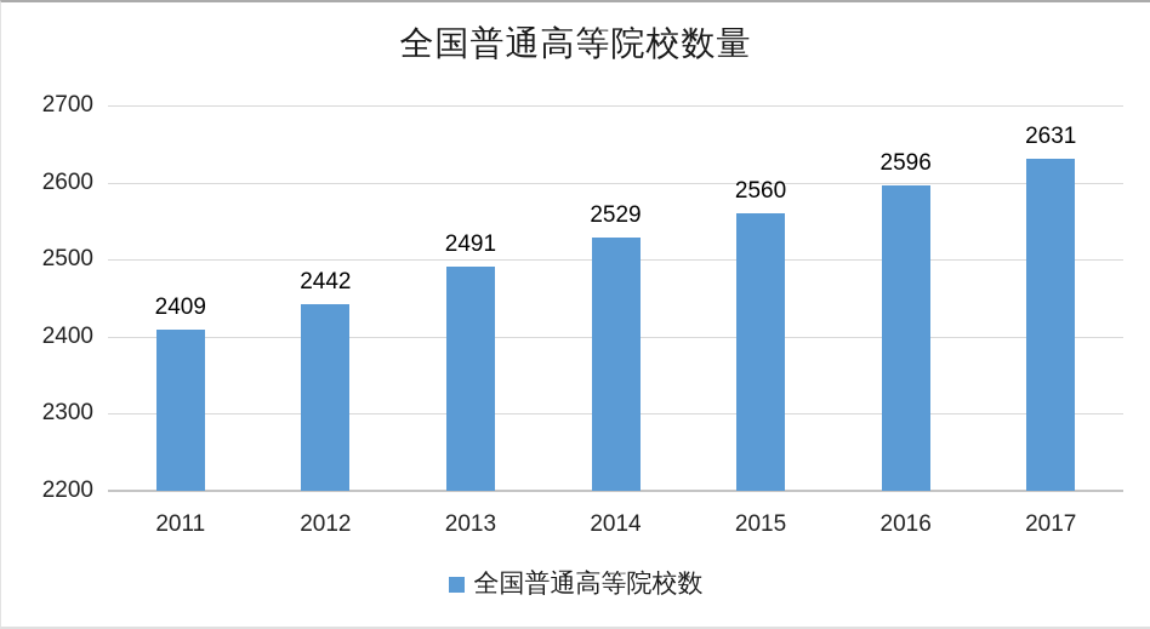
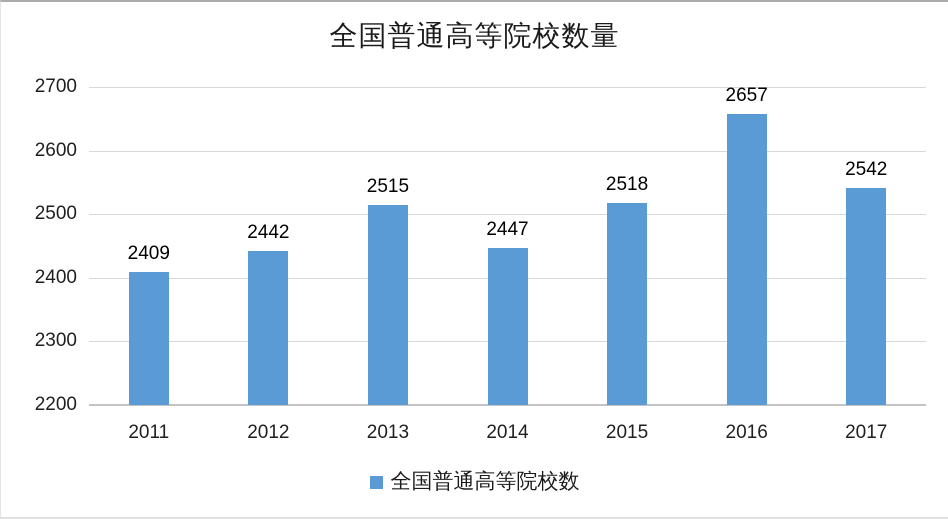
2013: 2491 -> 2515
2014: 2529 -> 2447
2015: 2560 -> 2518
2016: 2596 -> 2657
2017: 2631 -> 2542
